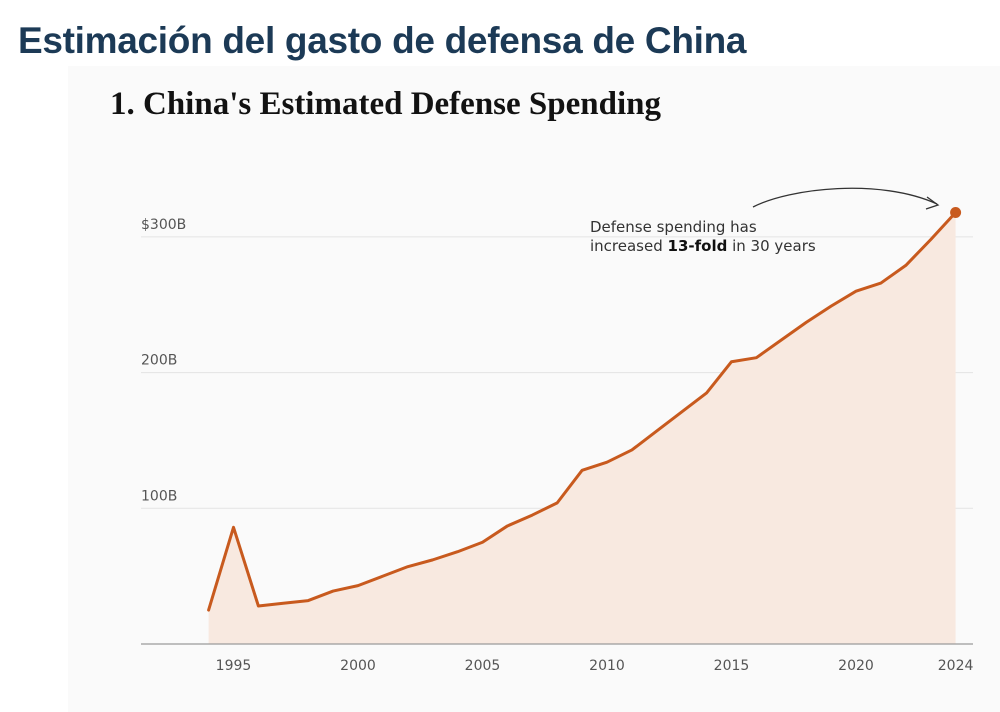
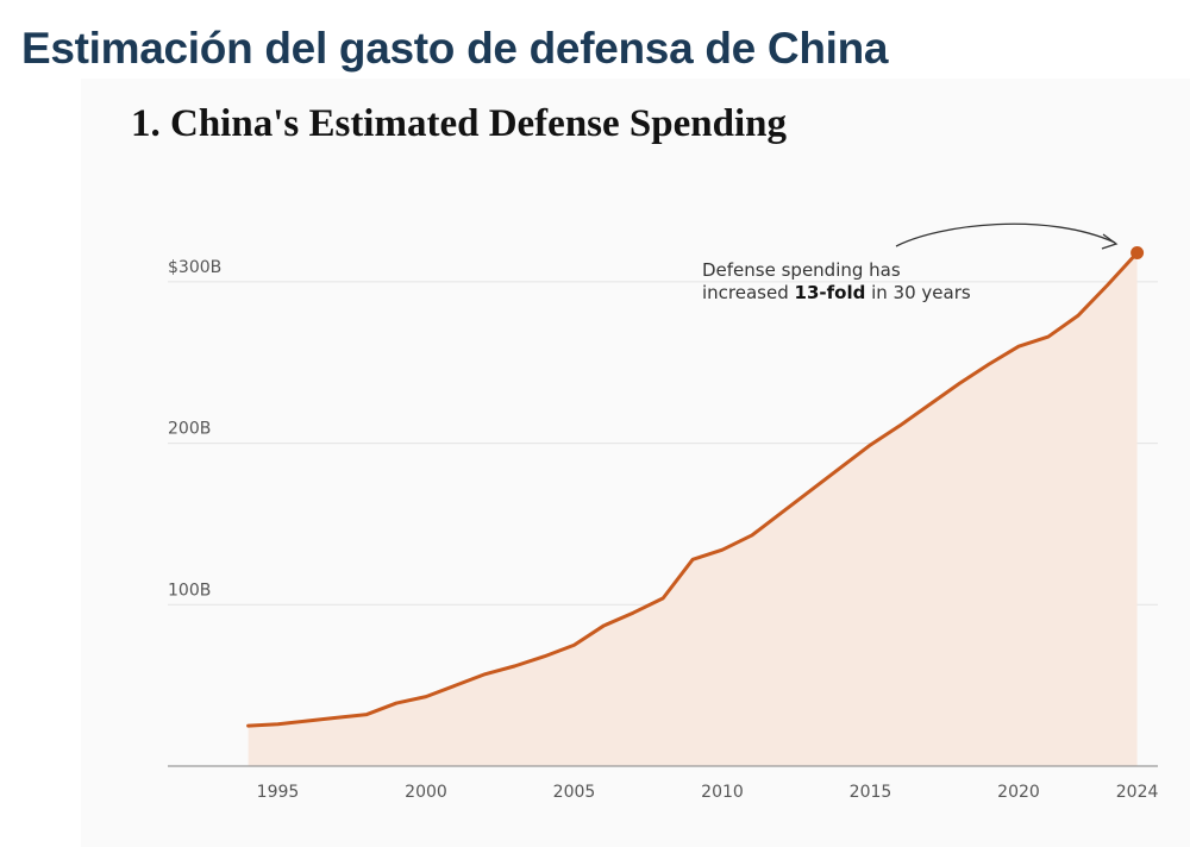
1995: $86B -> $26B
2015: $208B -> $199B
